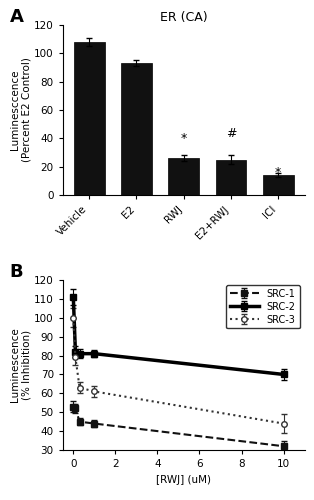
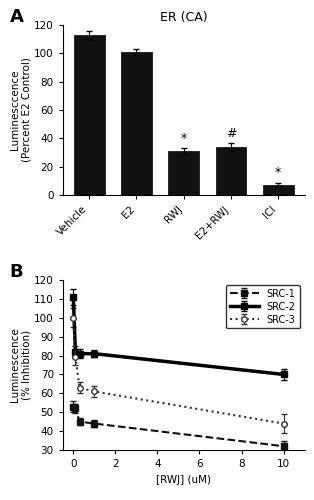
ER (CA)/Vehicle: 108 -> 113
ER (CA)/E2: 93 -> 101
ER (CA)/RWJ: 26 -> 31
ER (CA)/E2+RWJ: 25 -> 34
ER (CA)/ICI: 14 -> 7
